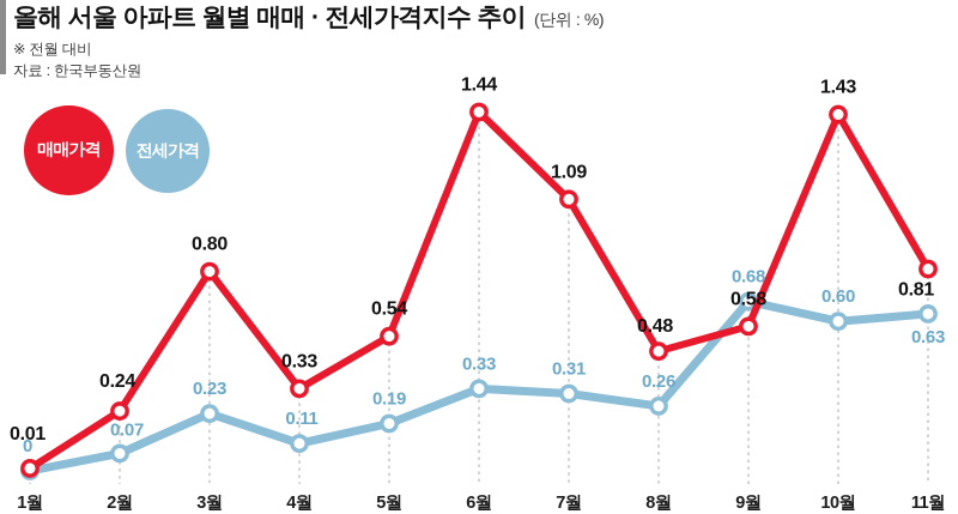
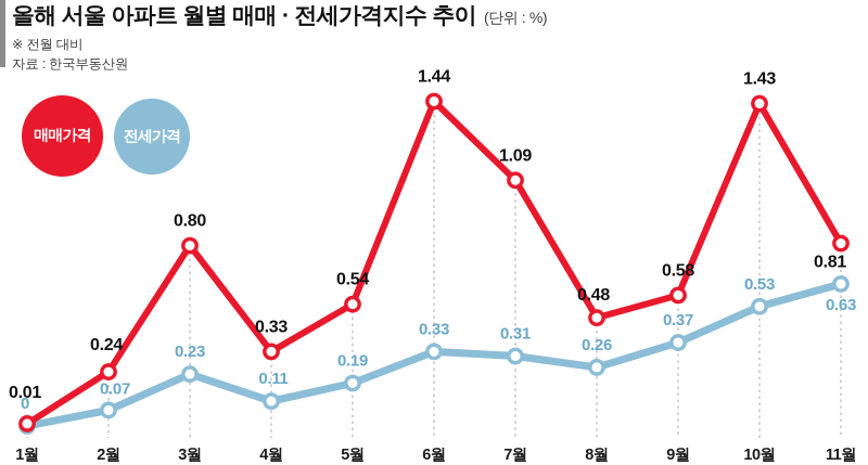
전세가격/9월: 0.68 -> 0.37
전세가격/10월: 0.60 -> 0.53
